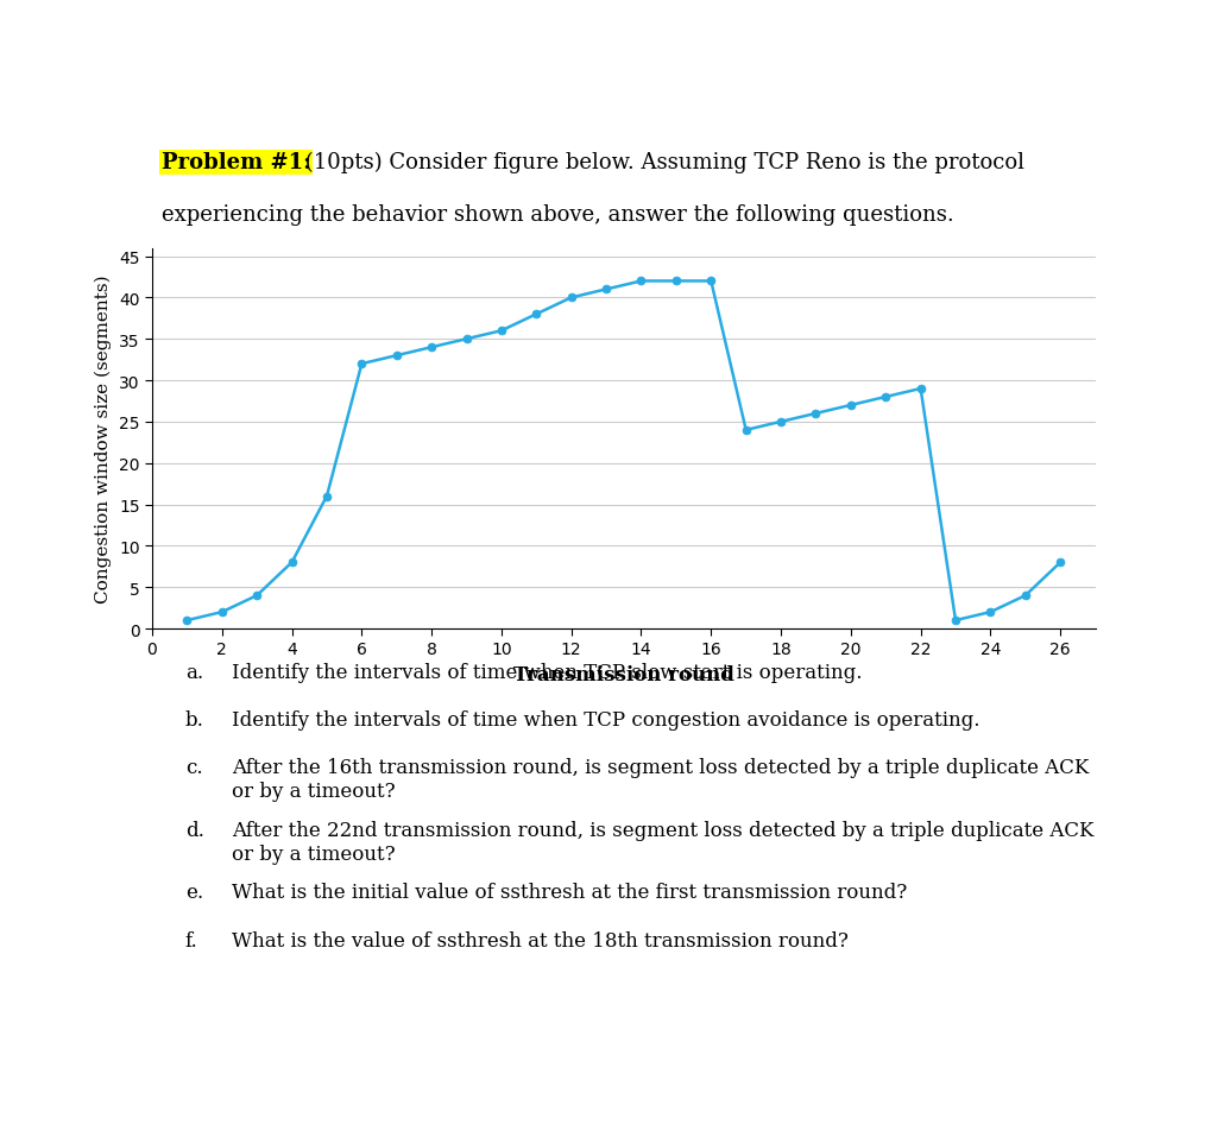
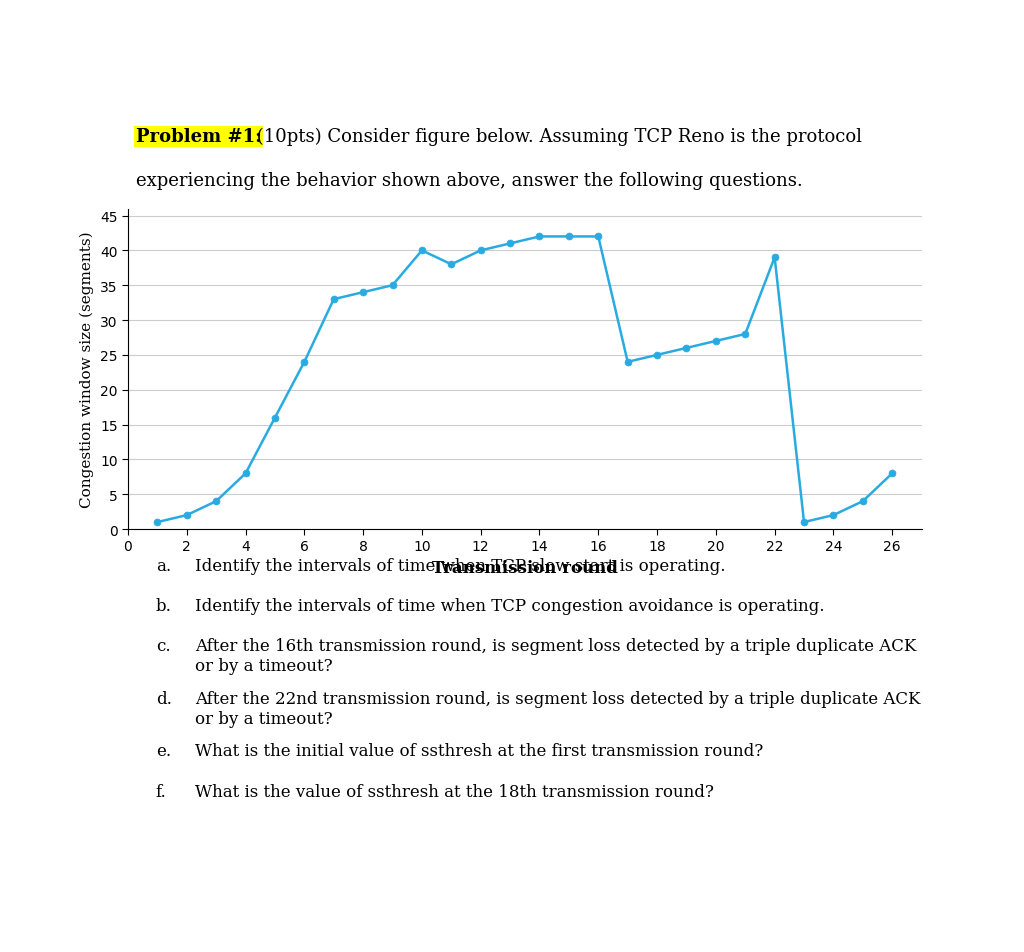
6: 32 -> 24
10: 36 -> 40
22: 29 -> 39
